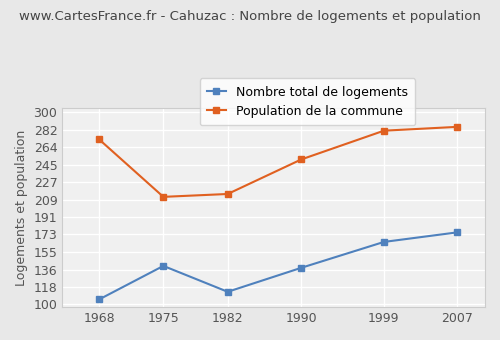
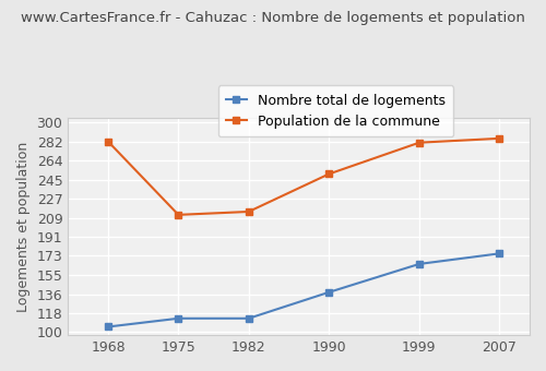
Population de la commune/1968: 272 -> 282
Nombre total de logements/1975: 140 -> 113
